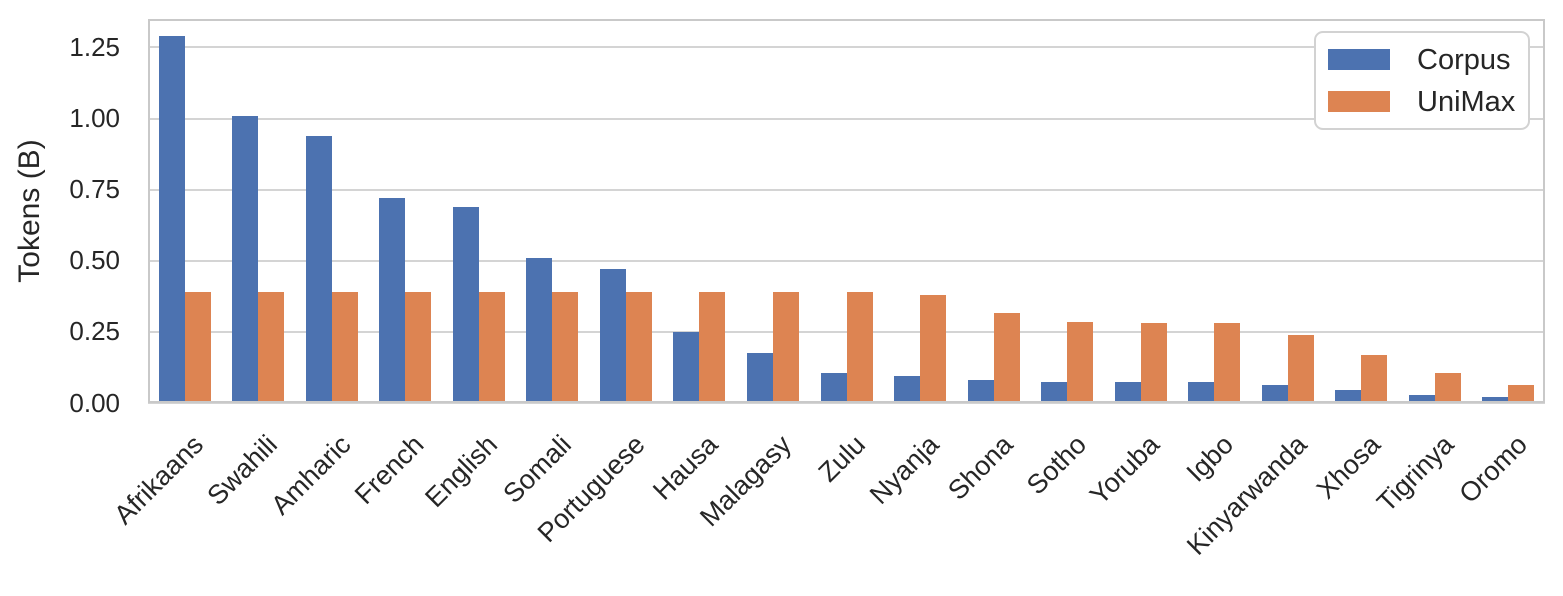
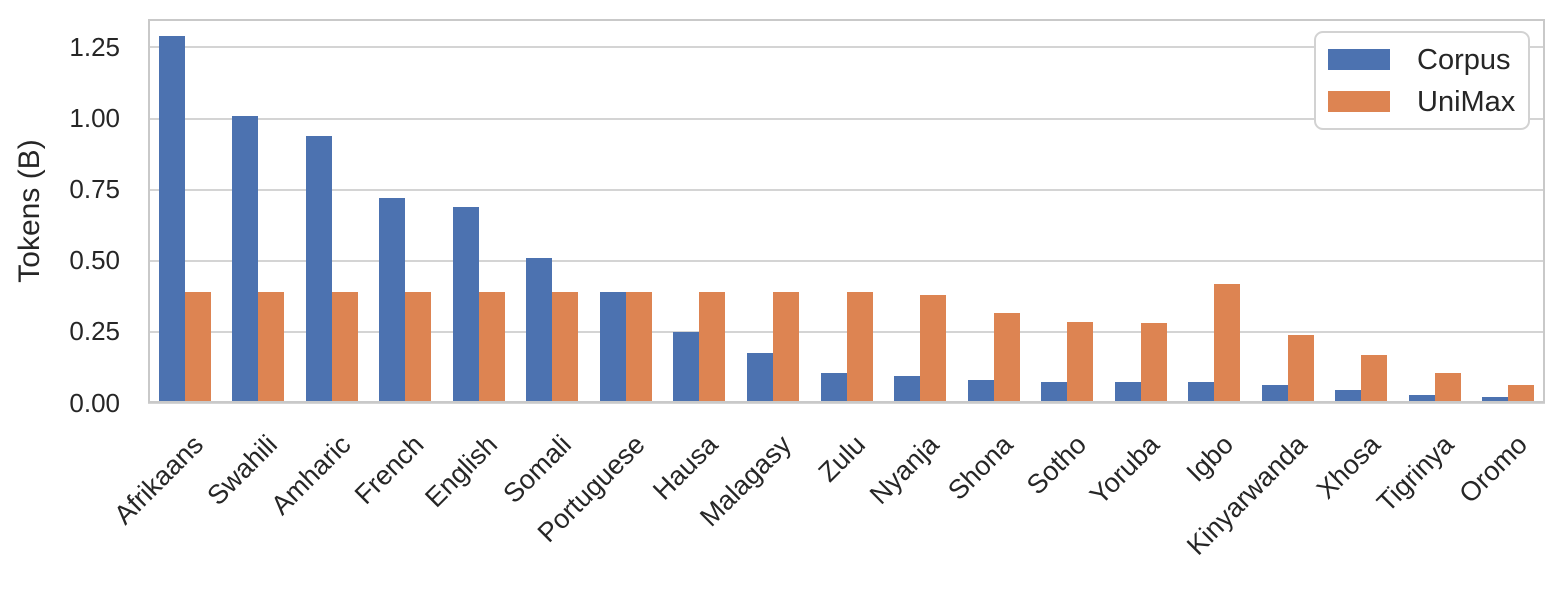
Corpus/Portuguese: 0.47 -> 0.39
UniMax/Igbo: 0.28 -> 0.42
